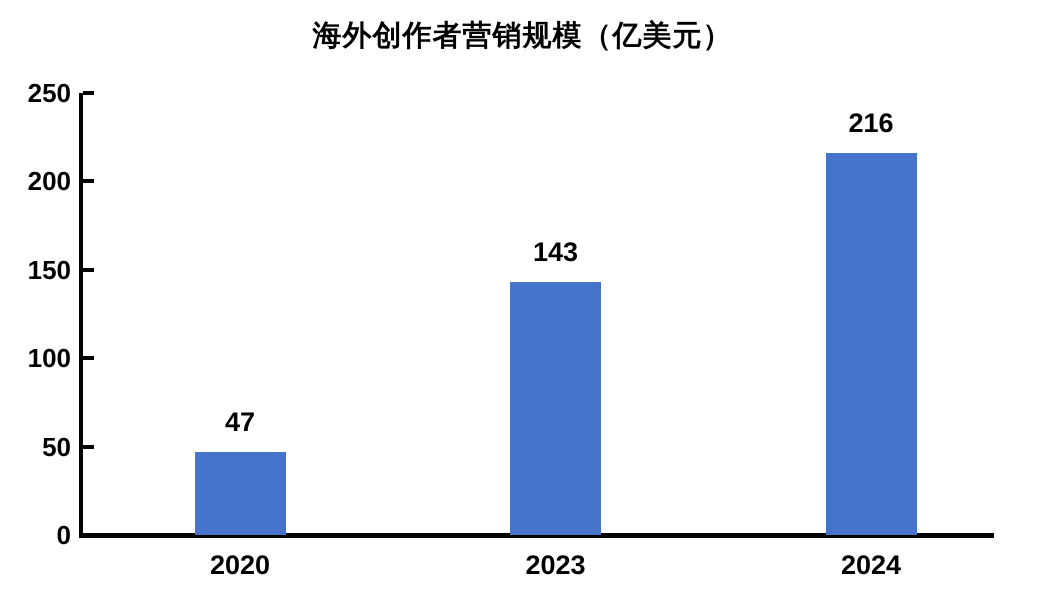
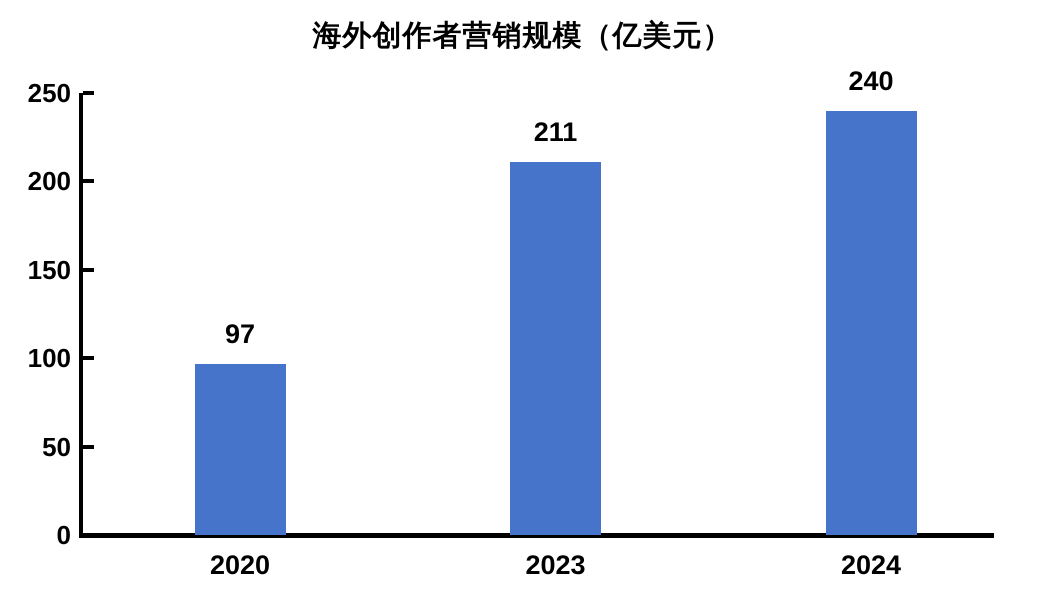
2020: 47 -> 97
2023: 143 -> 211
2024: 216 -> 240
